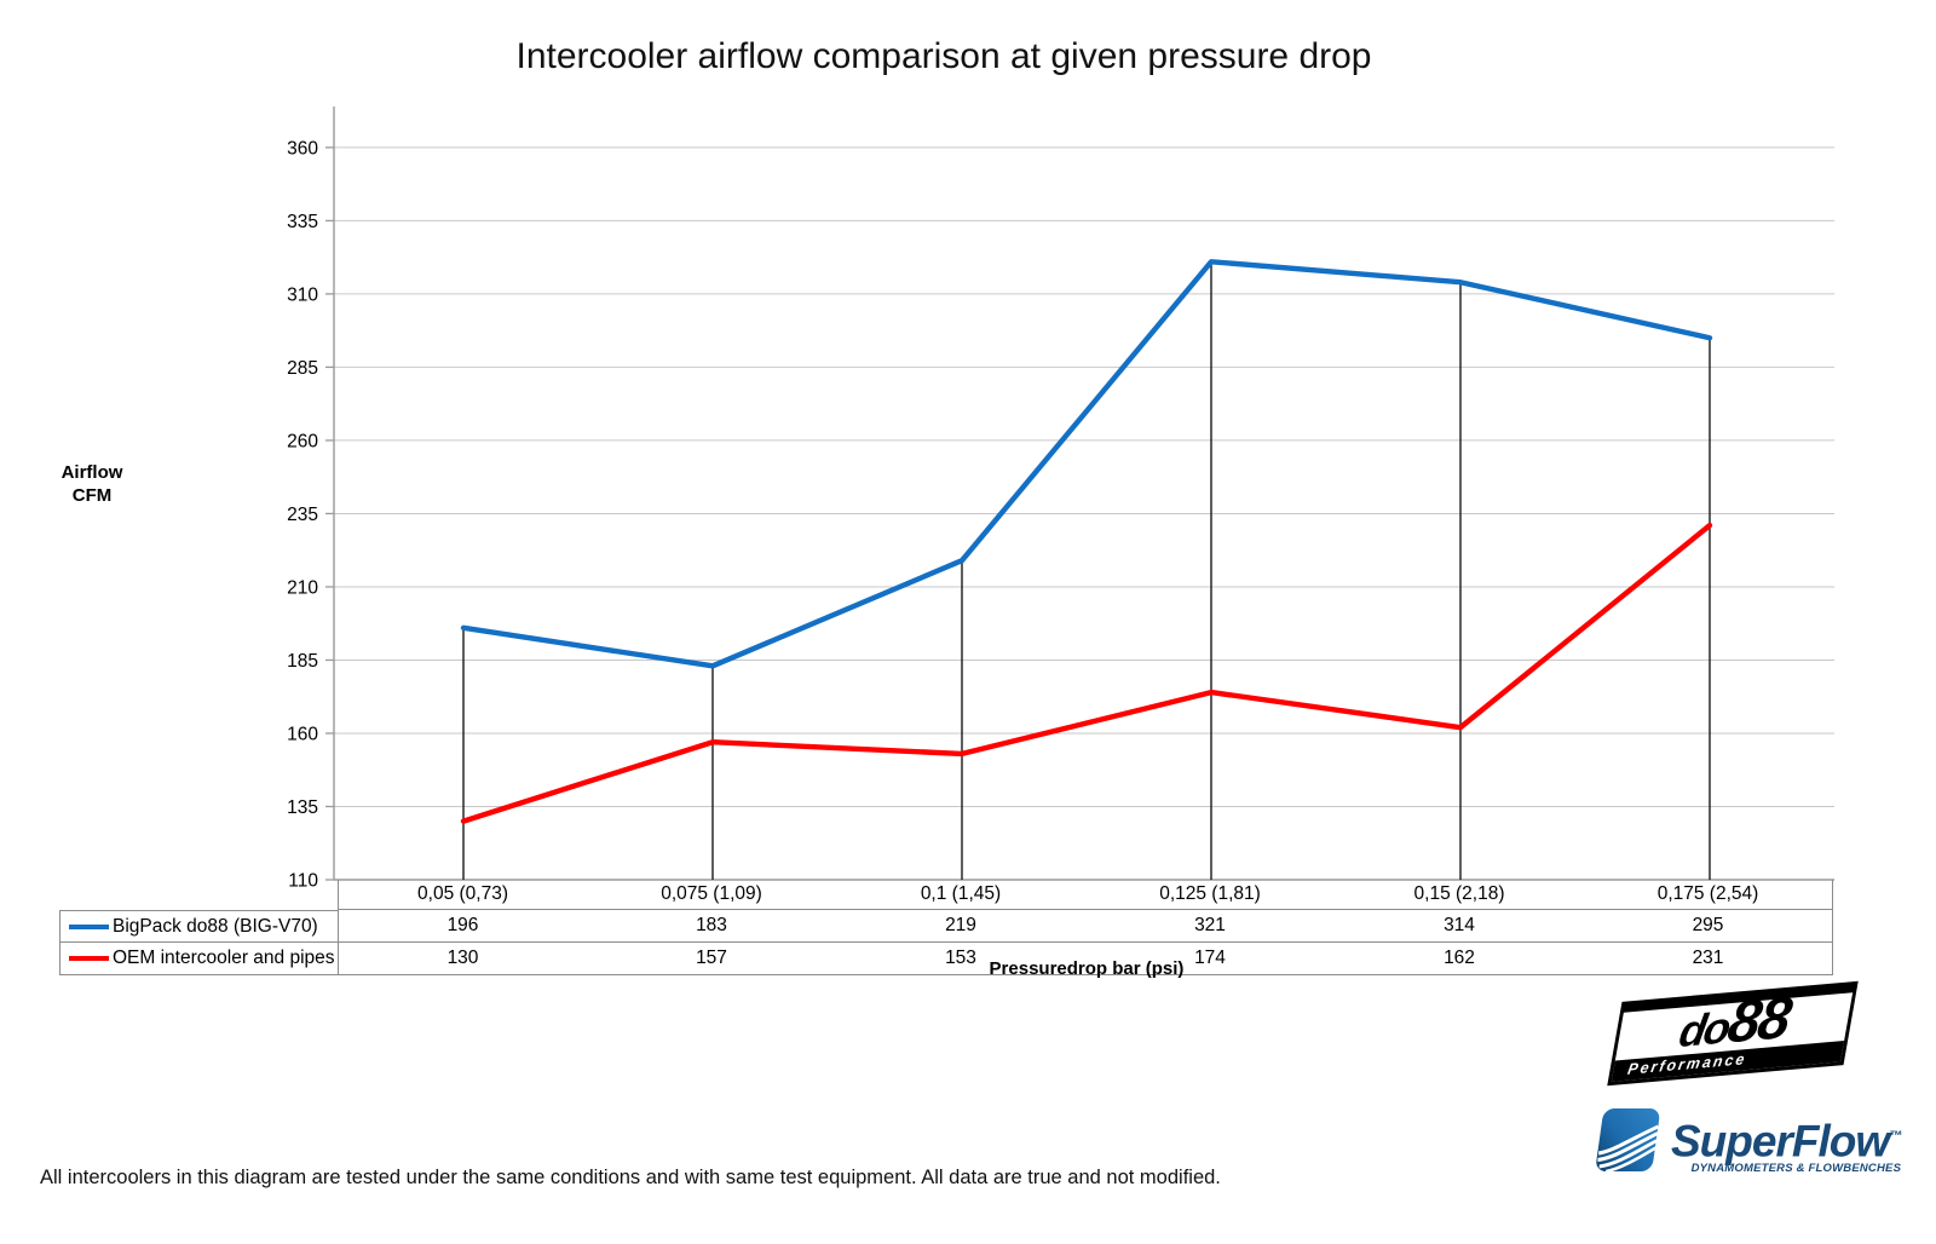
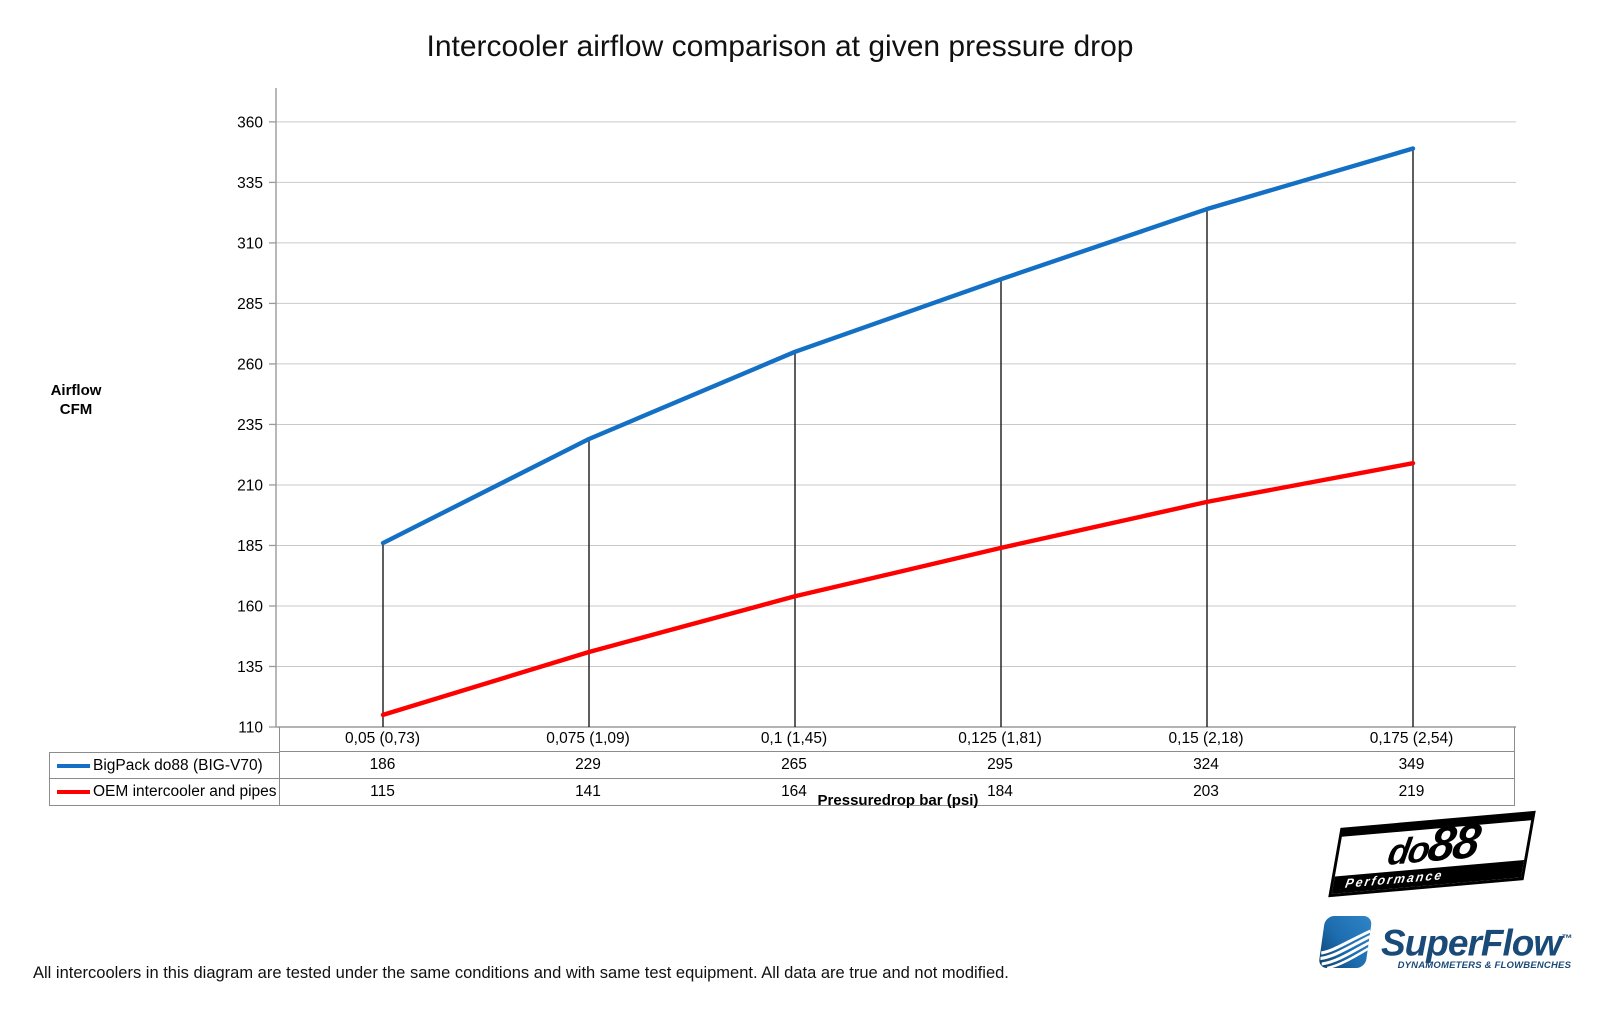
BigPack do88 (BIG-V70)/0,05 (0,73): 196 -> 186
OEM intercooler and pipes/0,05 (0,73): 130 -> 115
BigPack do88 (BIG-V70)/0,075 (1,09): 183 -> 229
OEM intercooler and pipes/0,075 (1,09): 157 -> 141
BigPack do88 (BIG-V70)/0,1 (1,45): 219 -> 265
OEM intercooler and pipes/0,1 (1,45): 153 -> 164
BigPack do88 (BIG-V70)/0,125 (1,81): 321 -> 295
OEM intercooler and pipes/0,125 (1,81): 174 -> 184
BigPack do88 (BIG-V70)/0,15 (2,18): 314 -> 324
OEM intercooler and pipes/0,15 (2,18): 162 -> 203
BigPack do88 (BIG-V70)/0,175 (2,54): 295 -> 349
OEM intercooler and pipes/0,175 (2,54): 231 -> 219
